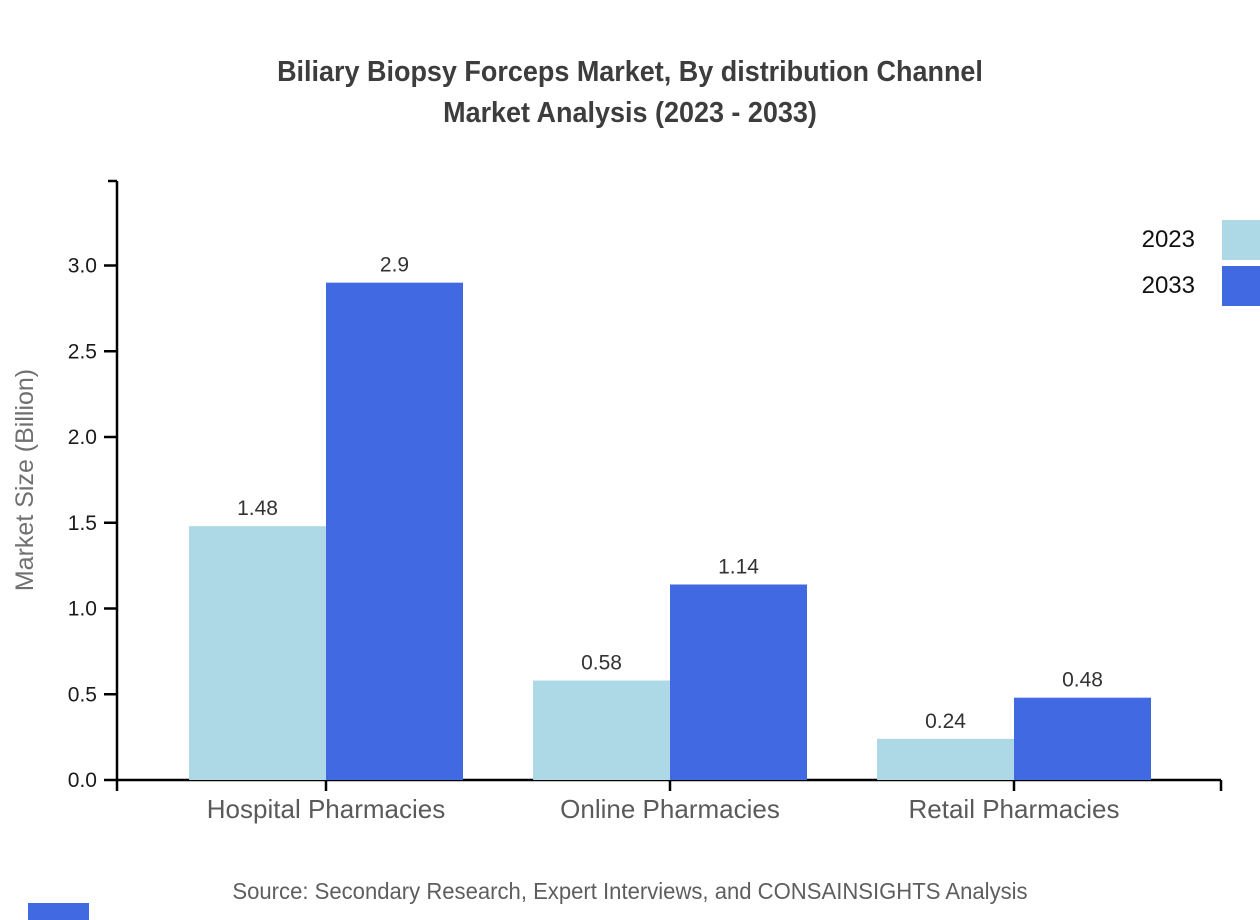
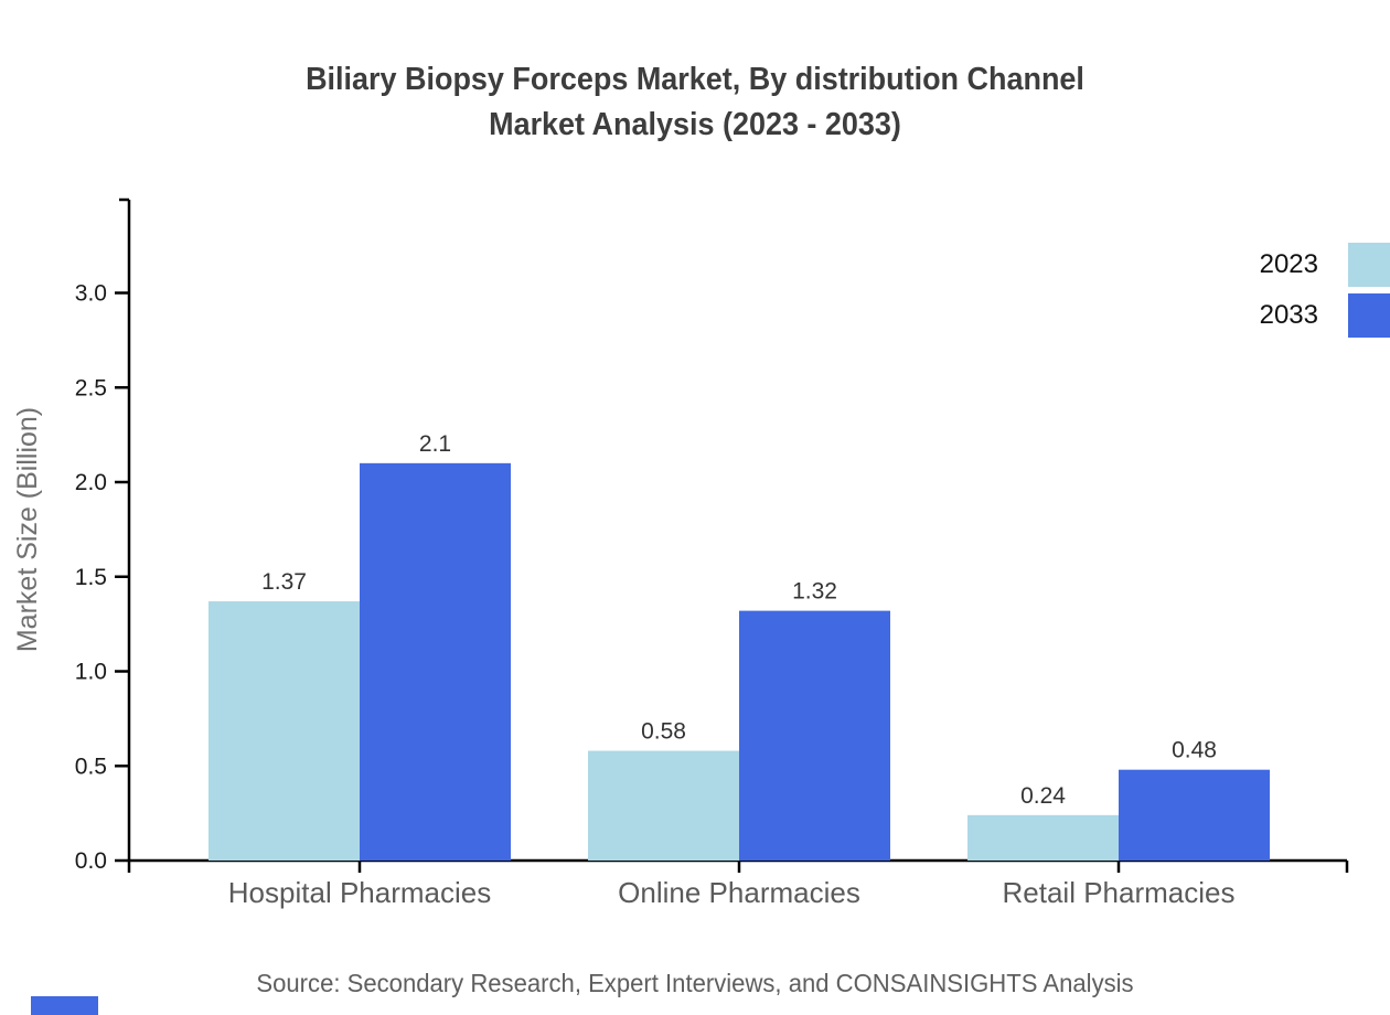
2023/Hospital Pharmacies: 1.48 -> 1.37
2033/Hospital Pharmacies: 2.9 -> 2.1
2033/Online Pharmacies: 1.14 -> 1.32
